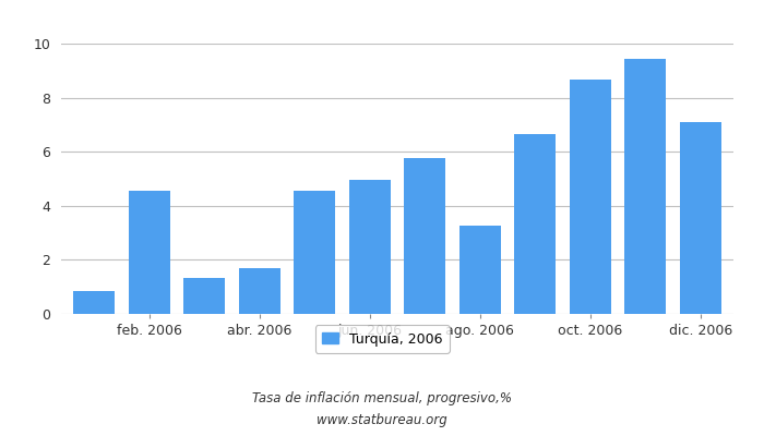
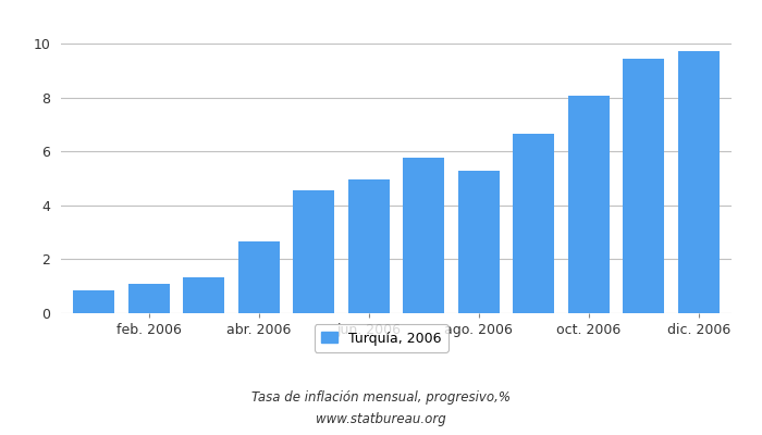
feb. 2006: 4.55 -> 1.08
abr. 2006: 1.70 -> 2.65
ago. 2006: 3.25 -> 5.30
oct. 2006: 8.65 -> 8.07
dic. 2006: 7.10 -> 9.73
